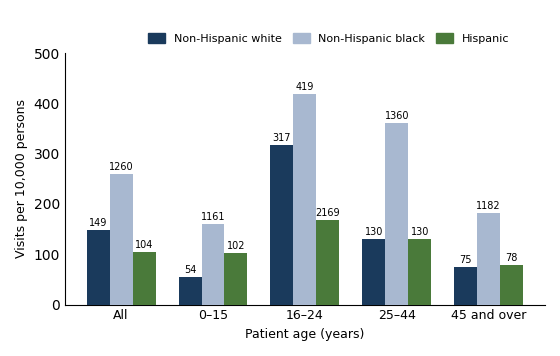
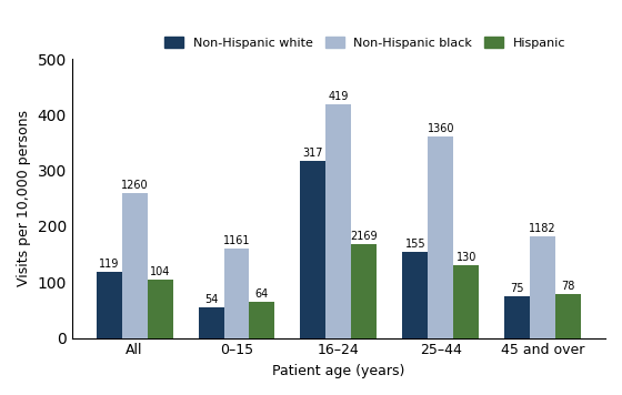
Non-Hispanic white/All: 149 -> 119
Hispanic/0–15: 102 -> 64
Non-Hispanic white/25–44: 130 -> 155
